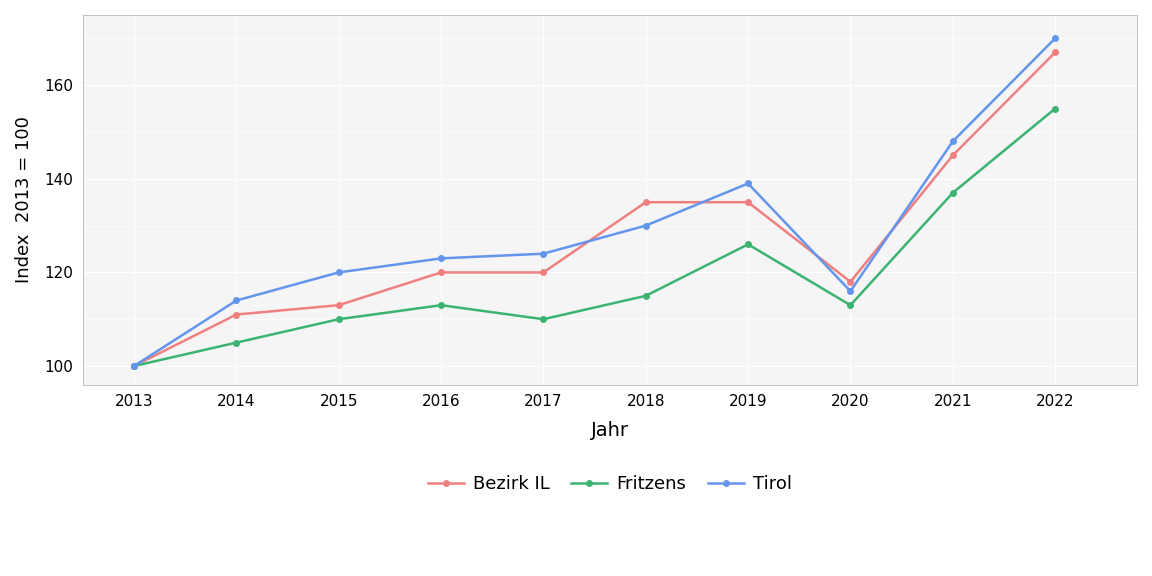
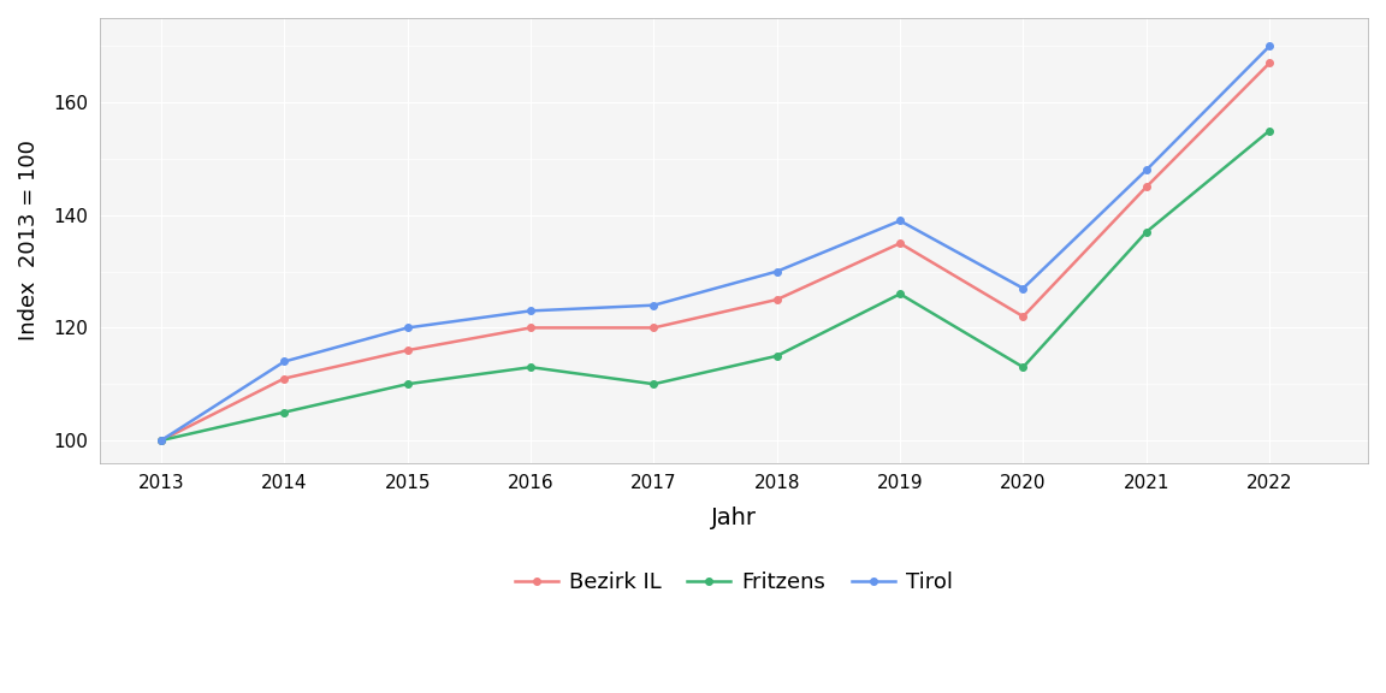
Bezirk IL/2015: 113 -> 116
Bezirk IL/2018: 135 -> 125
Bezirk IL/2020: 118 -> 122
Tirol/2020: 116 -> 127
